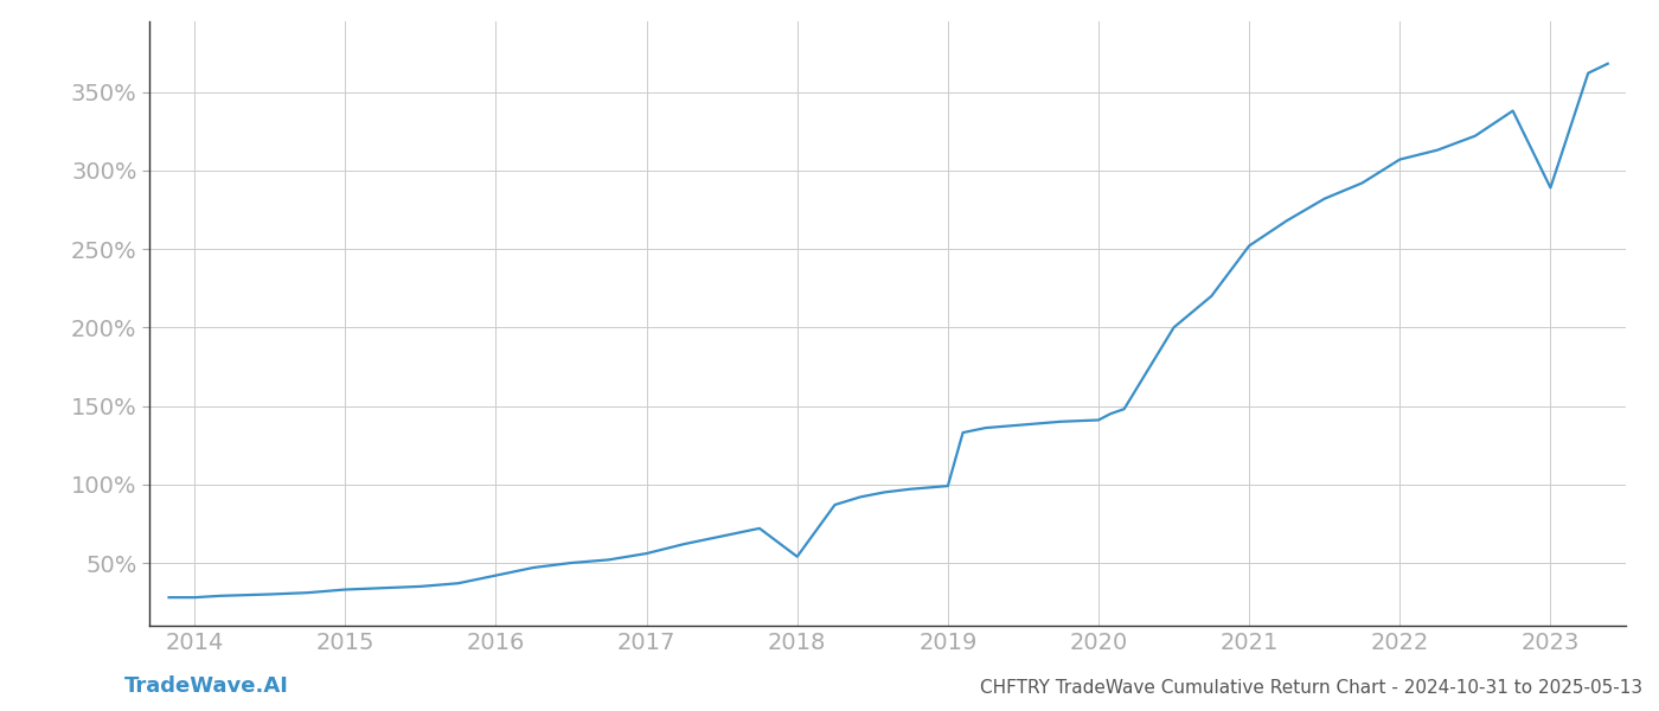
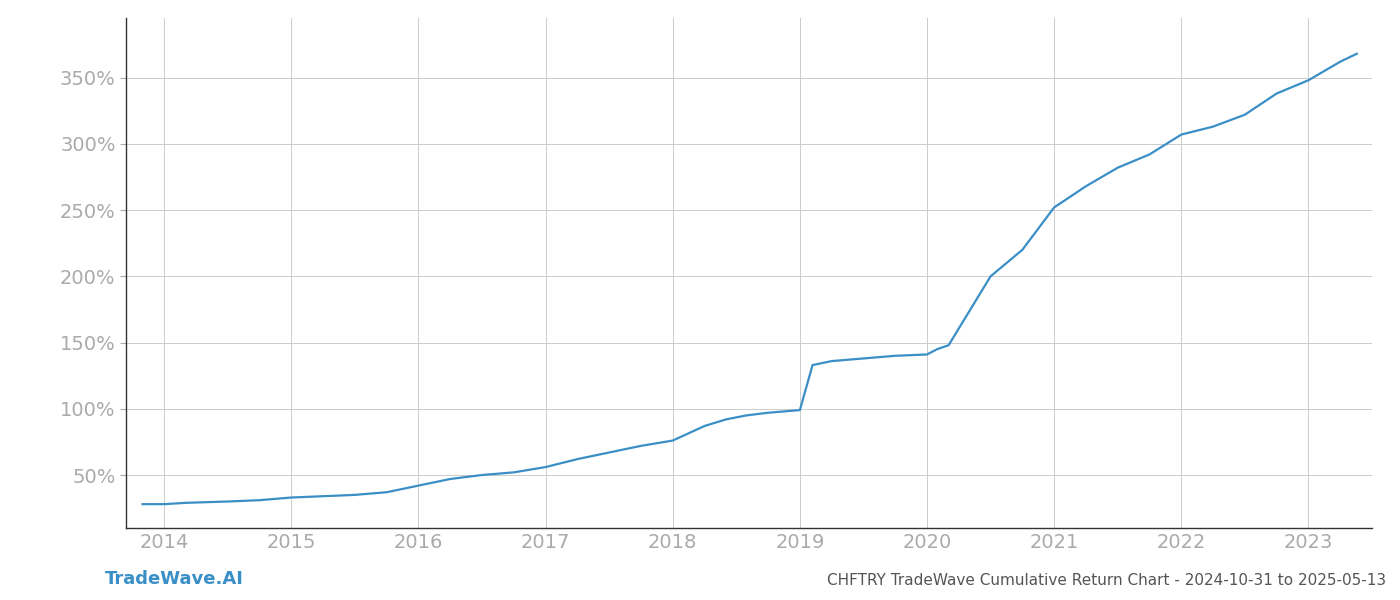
2018: 54% -> 76%
2023: 289% -> 348%
